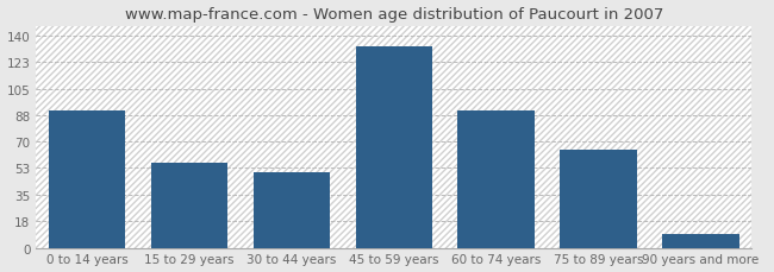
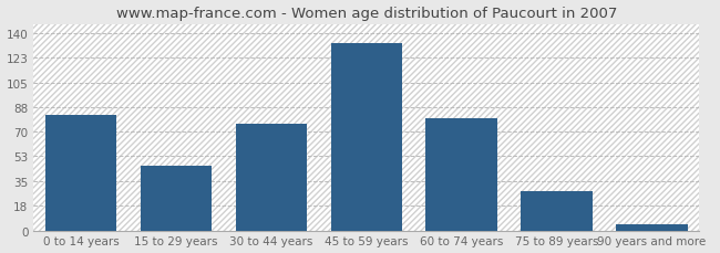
0 to 14 years: 91 -> 82
15 to 29 years: 56 -> 46
30 to 44 years: 50 -> 76
60 to 74 years: 91 -> 80
75 to 89 years: 65 -> 28
90 years and more: 9 -> 4
